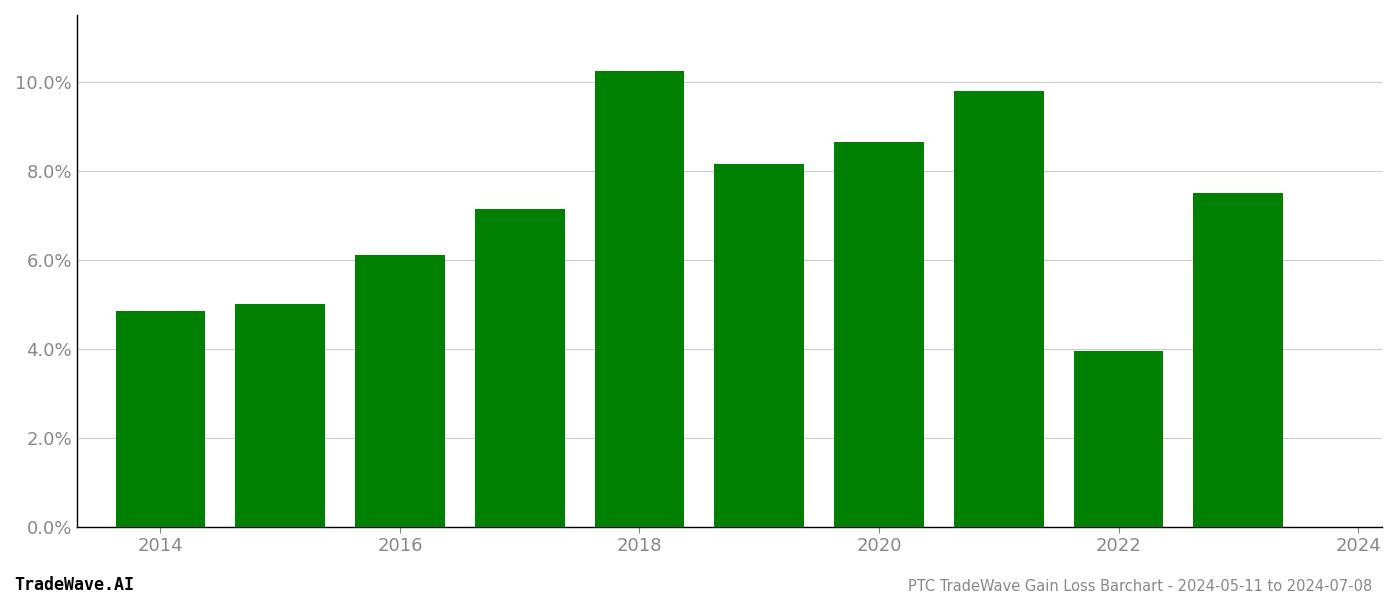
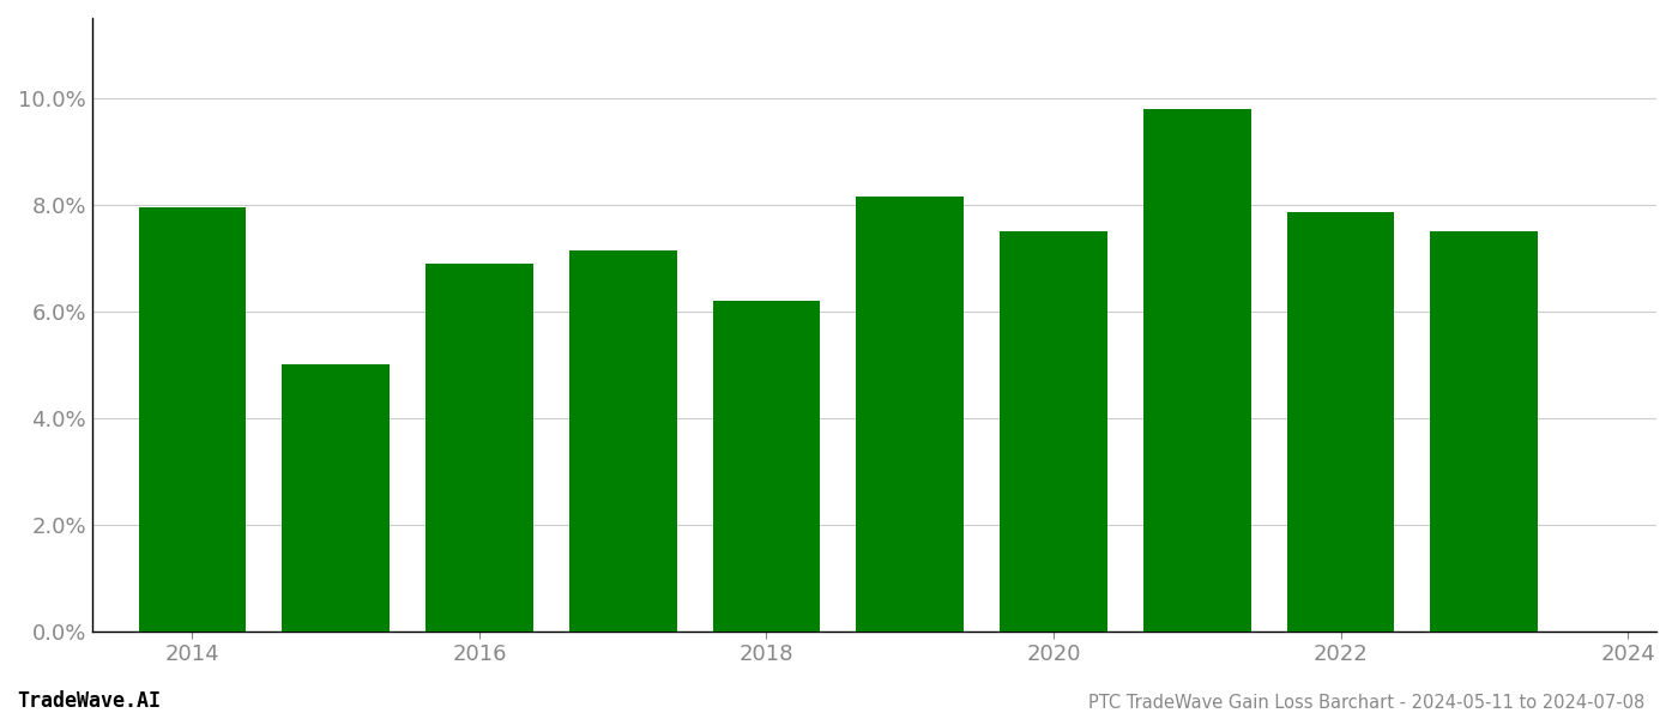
2014: 4.85% -> 7.95%
2016: 6.10% -> 6.90%
2018: 10.25% -> 6.20%
2020: 8.65% -> 7.50%
2022: 3.95% -> 7.85%
